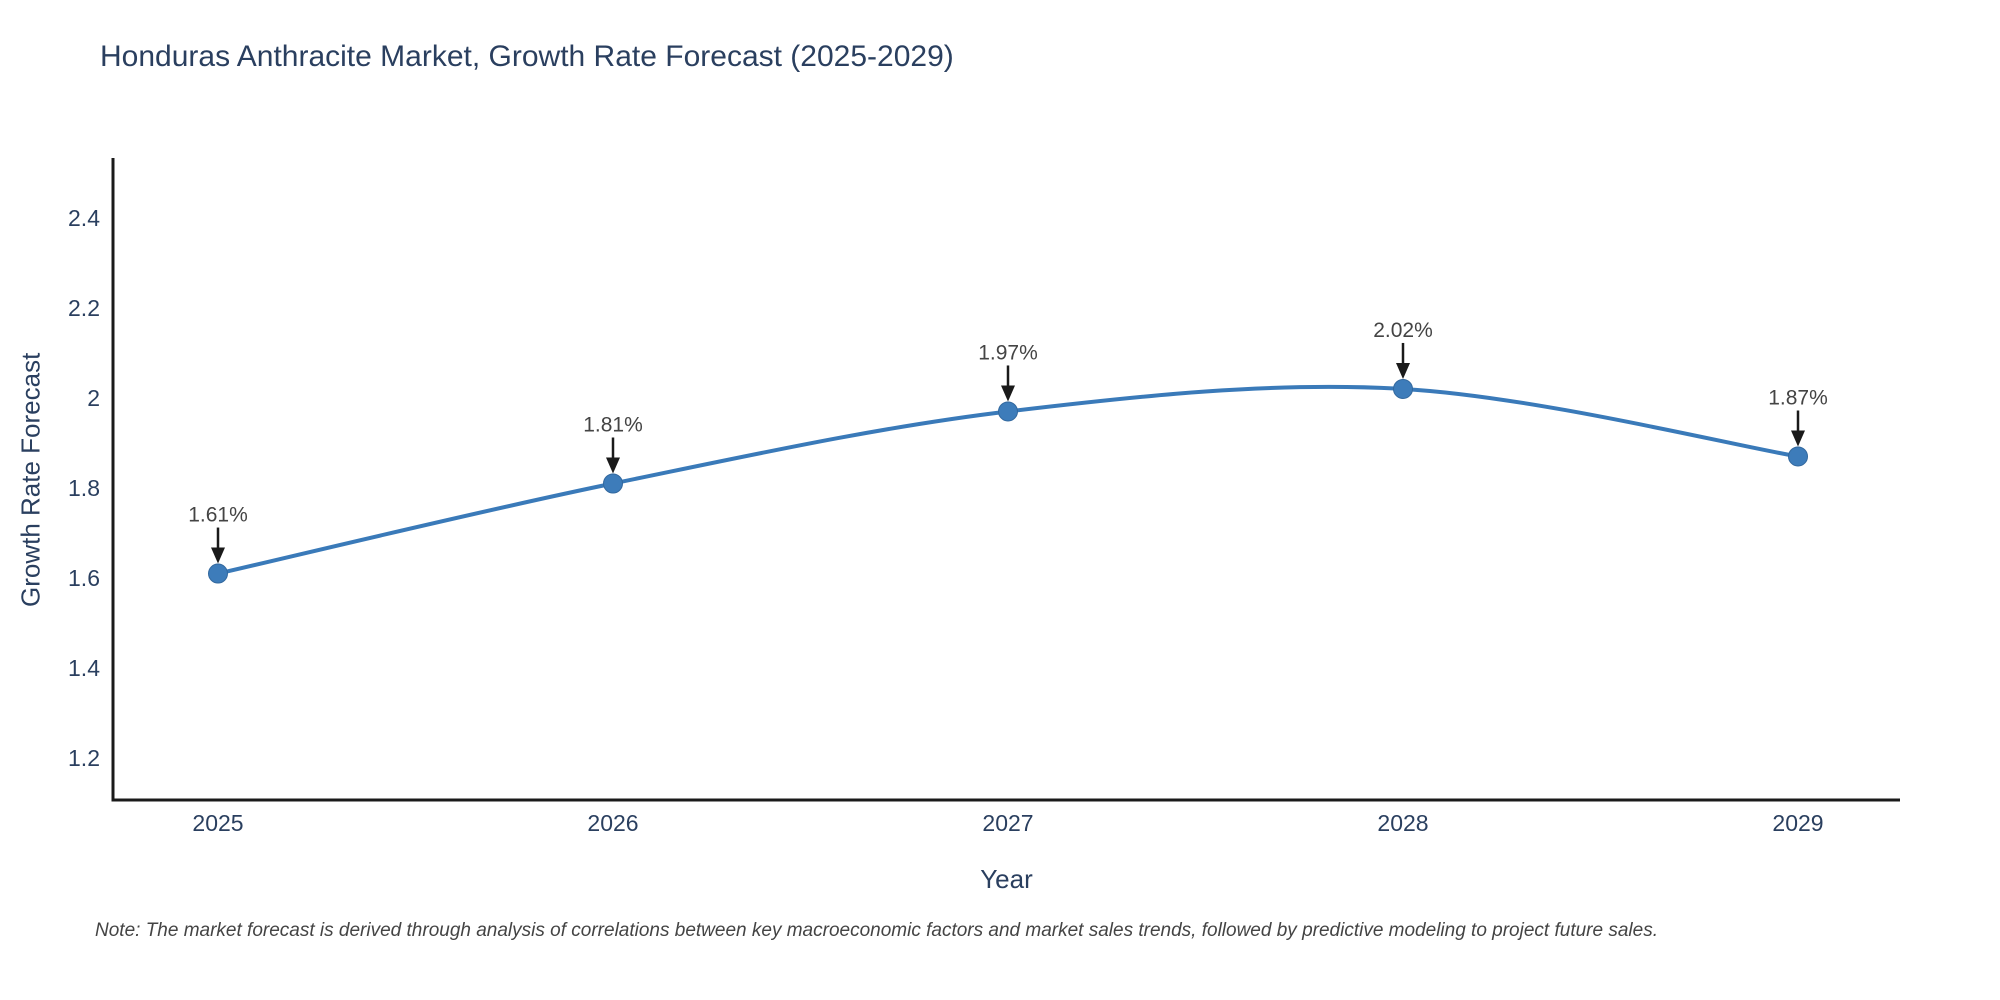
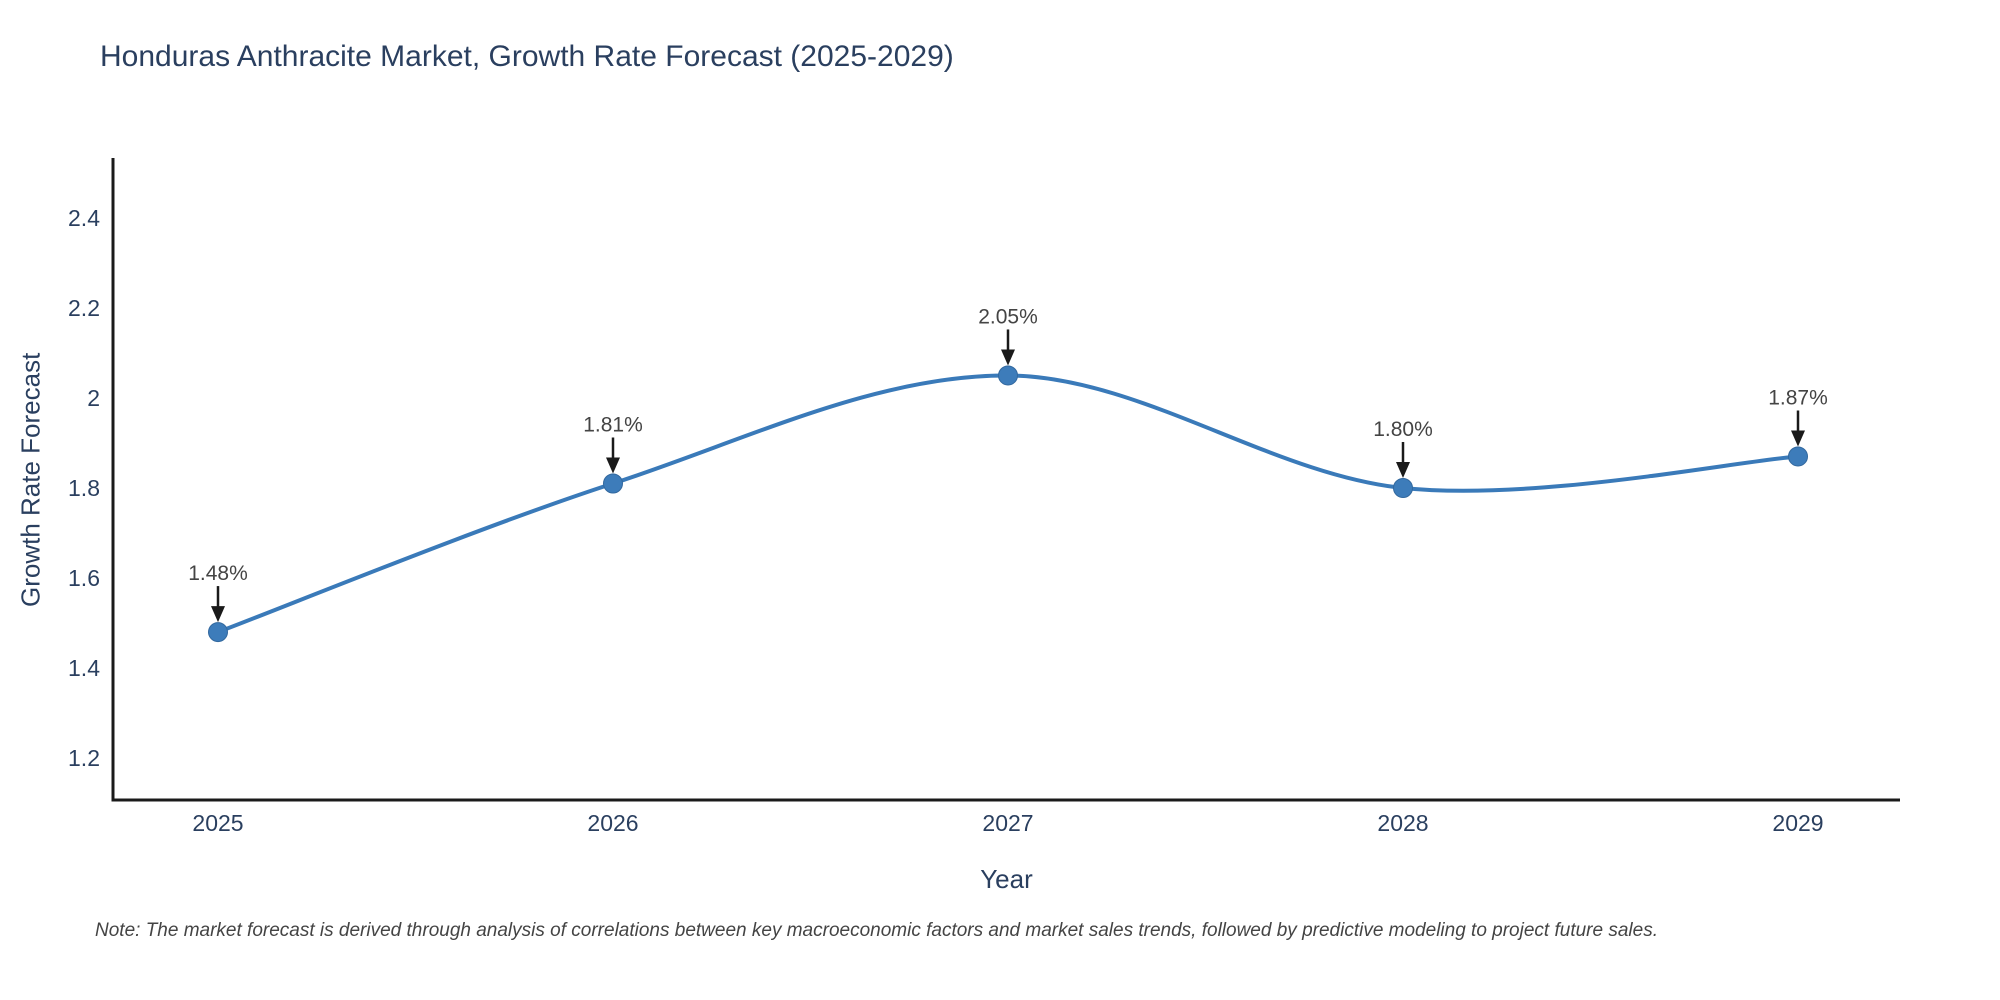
2025: 1.61% -> 1.48%
2027: 1.97% -> 2.05%
2028: 2.02% -> 1.80%
